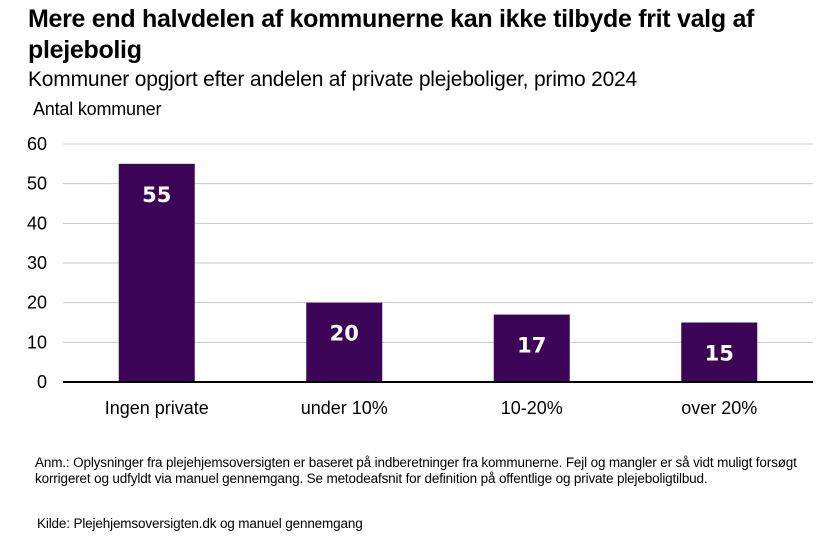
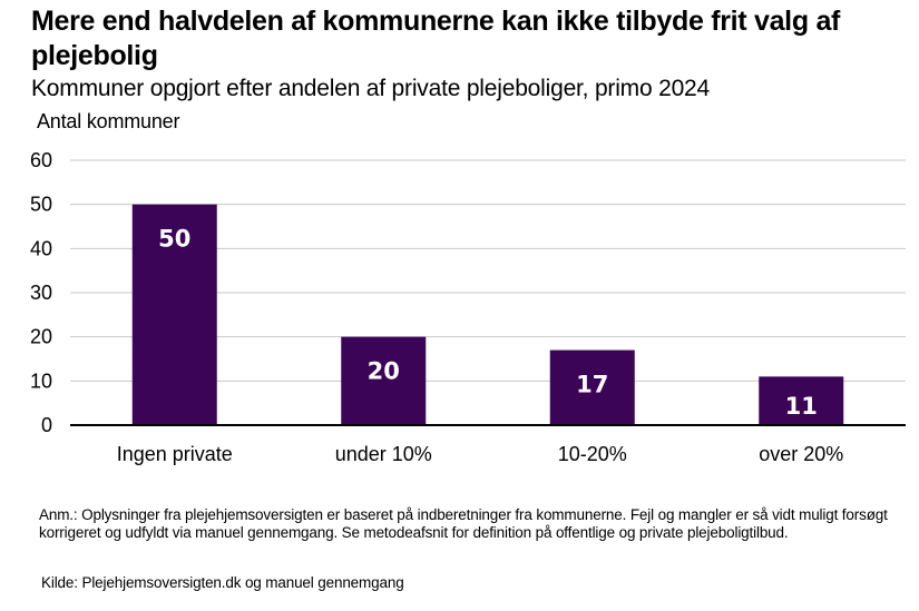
Ingen private: 55 -> 50
over 20%: 15 -> 11
